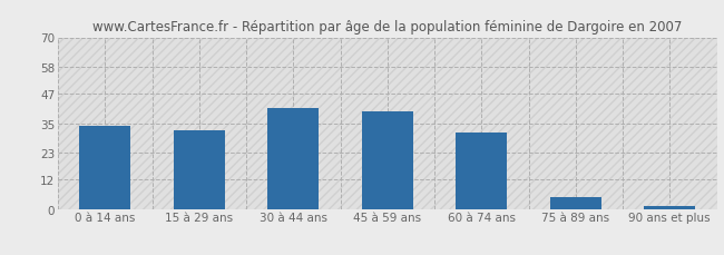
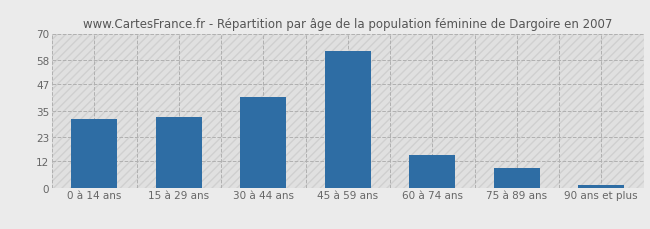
0 à 14 ans: 34 -> 31
45 à 59 ans: 40 -> 62
60 à 74 ans: 31 -> 15
75 à 89 ans: 5 -> 9
